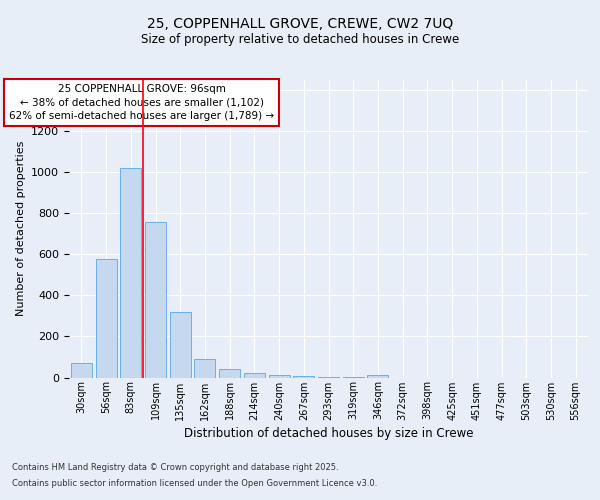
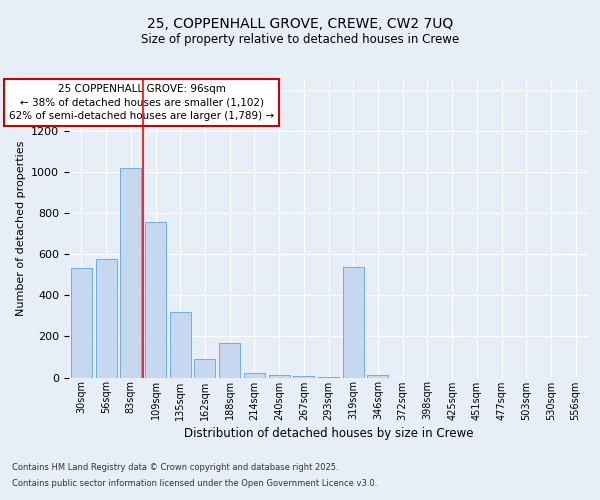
30sqm: 70 -> 535
188sqm: 40 -> 170
319sqm: 2 -> 540
